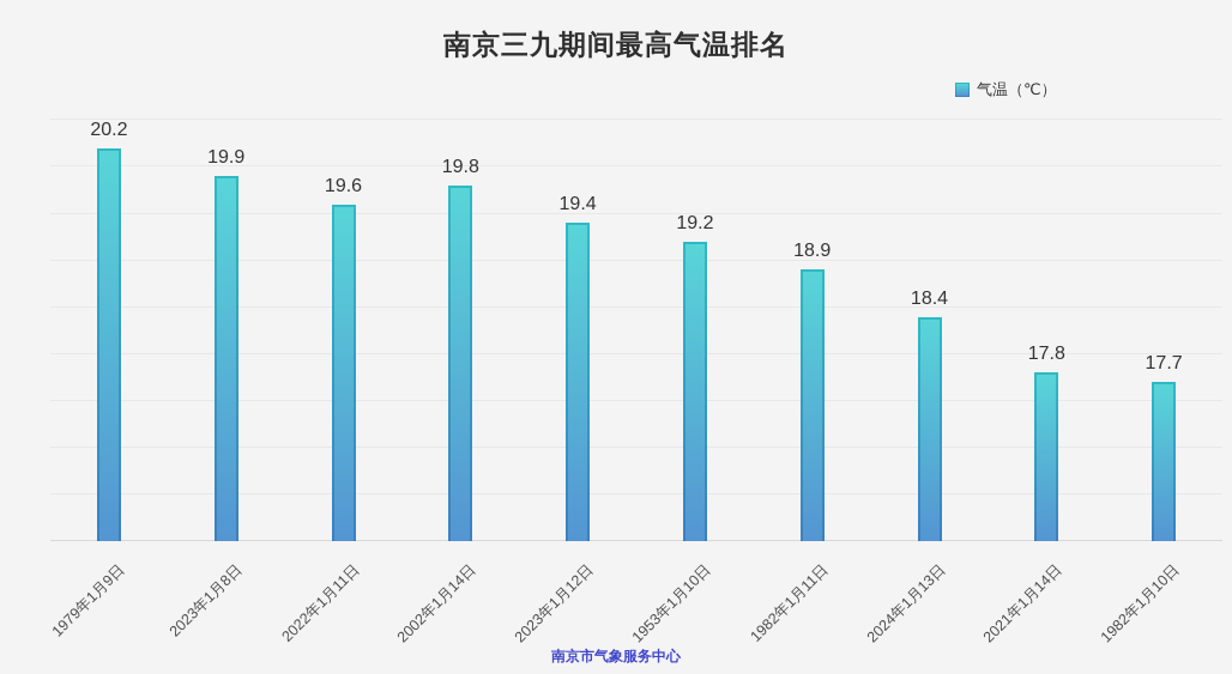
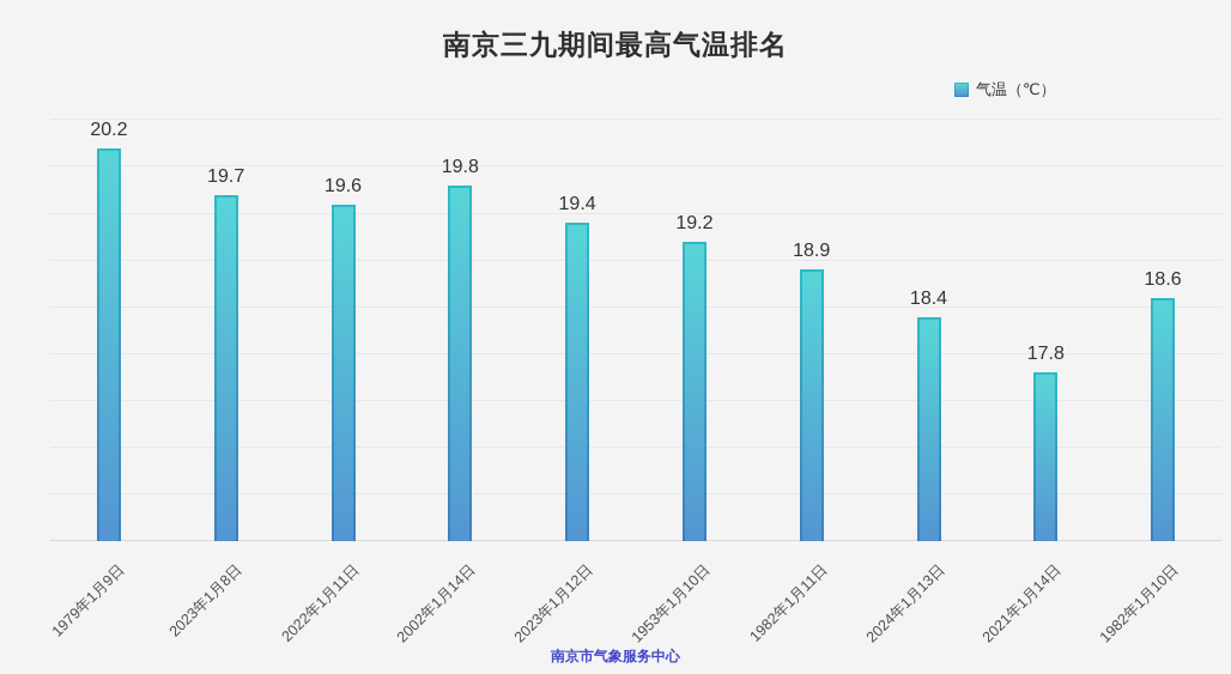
2023年1月8日: 19.9 -> 19.7
1982年1月10日: 17.7 -> 18.6
